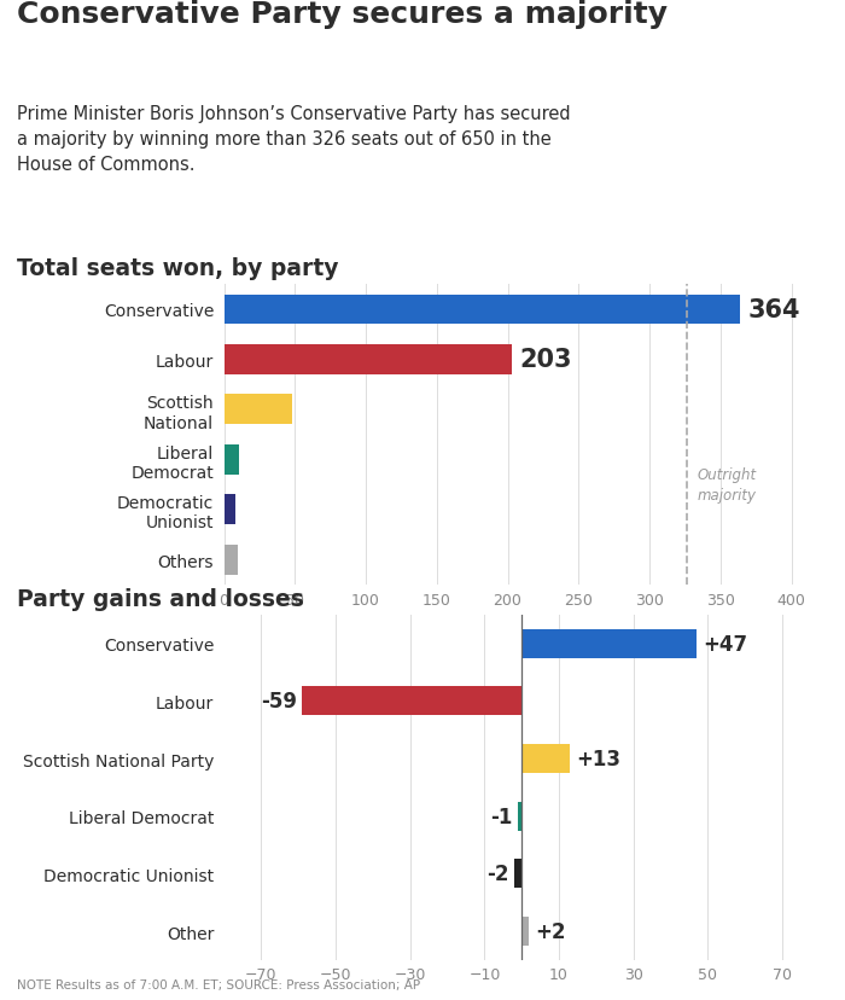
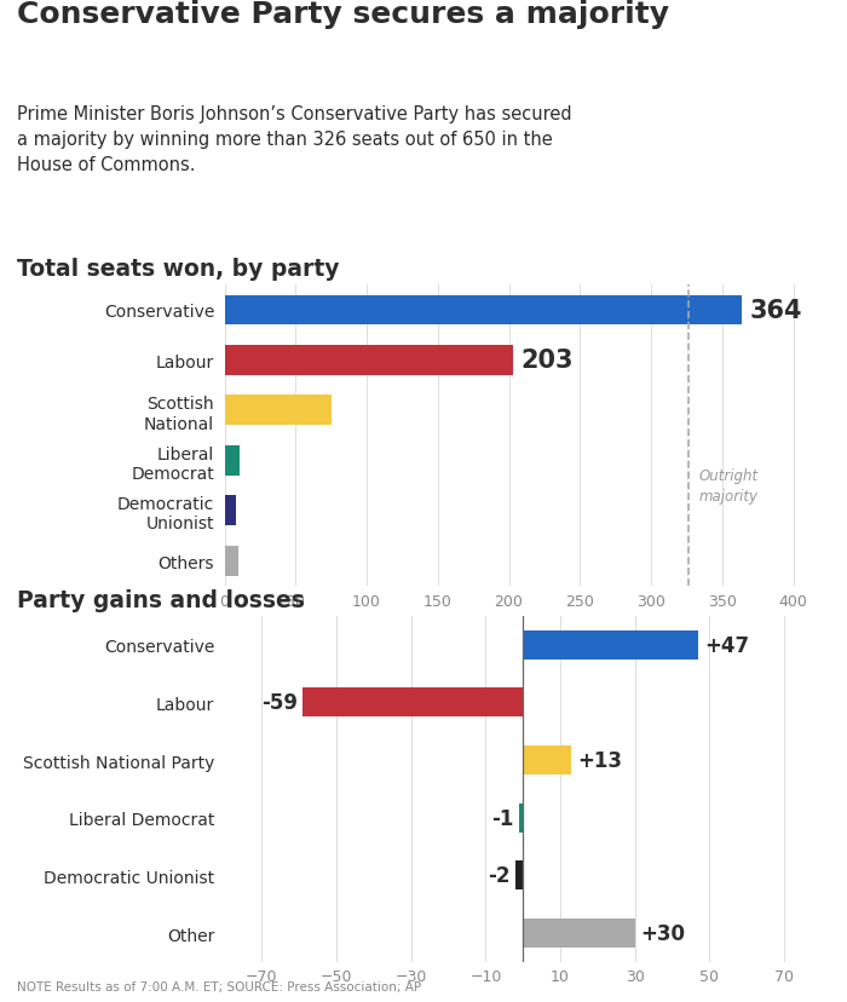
Scottish National: 48 -> 75
Other: +2 -> +30
